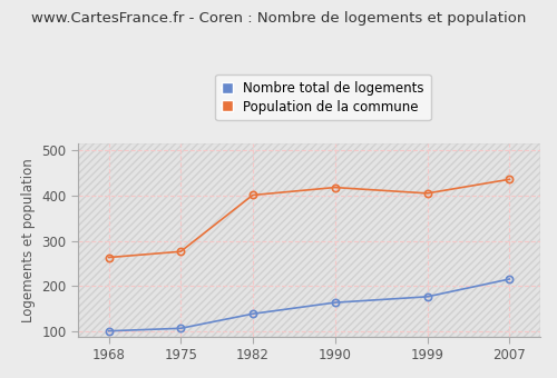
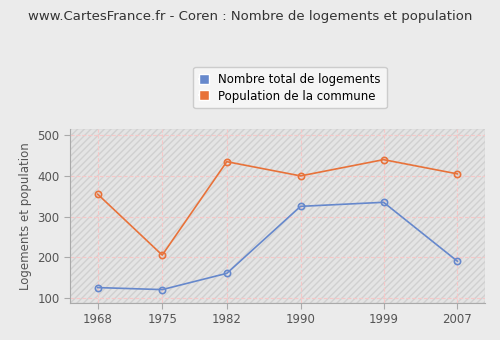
Nombre total de logements/1968: 100 -> 125
Population de la commune/1968: 263 -> 355
Nombre total de logements/1975: 106 -> 120
Population de la commune/1975: 276 -> 205
Nombre total de logements/1982: 138 -> 160
Population de la commune/1982: 401 -> 435
Nombre total de logements/1990: 163 -> 325
Population de la commune/1990: 418 -> 400
Nombre total de logements/1999: 176 -> 335
Population de la commune/1999: 405 -> 440
Nombre total de logements/2007: 215 -> 190
Population de la commune/2007: 436 -> 405
